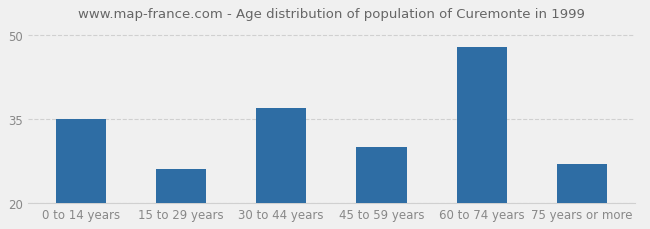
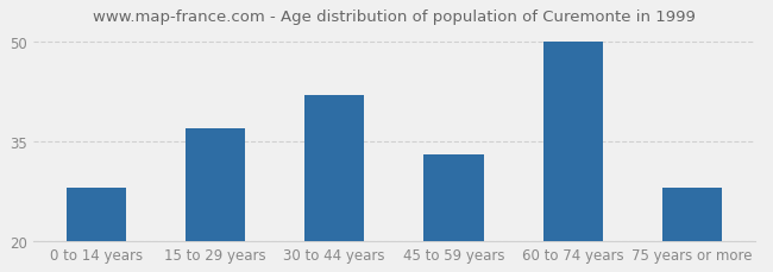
0 to 14 years: 35 -> 28
15 to 29 years: 26 -> 37
30 to 44 years: 37 -> 42
45 to 59 years: 30 -> 33
60 to 74 years: 48 -> 50
75 years or more: 27 -> 28
